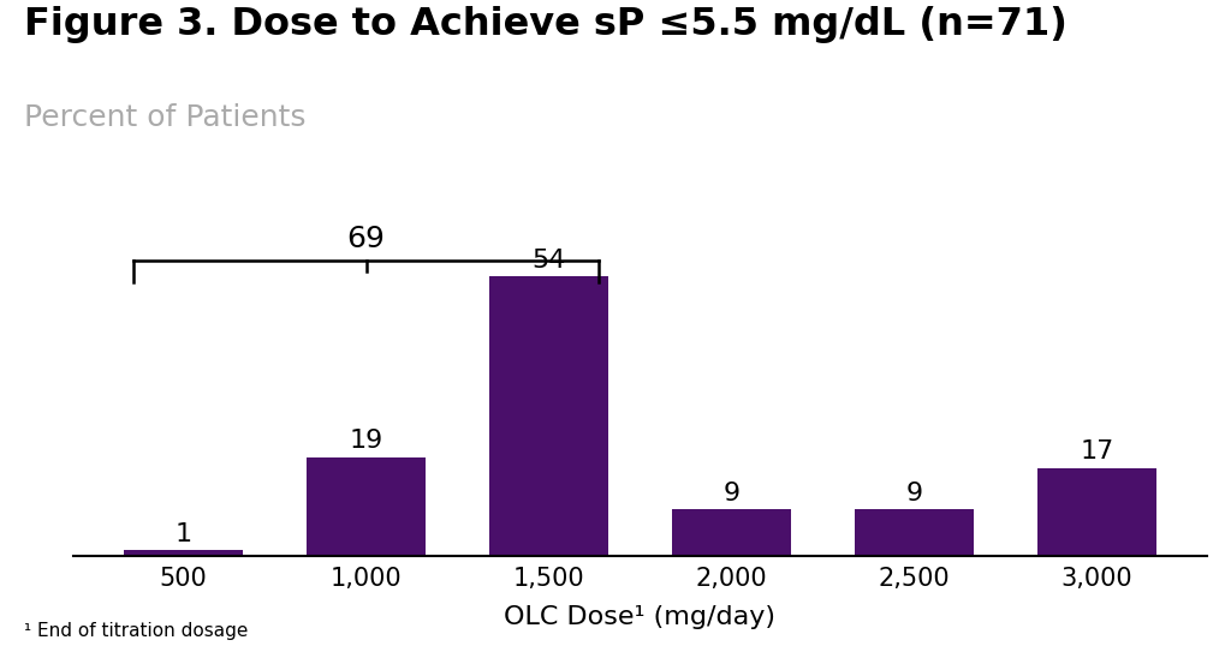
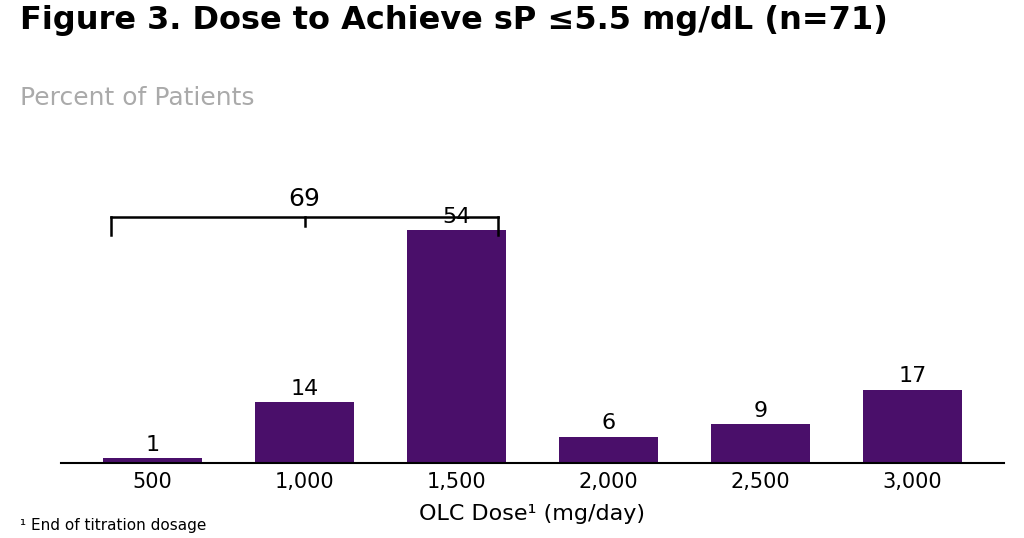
1,000: 19 -> 14
2,000: 9 -> 6
